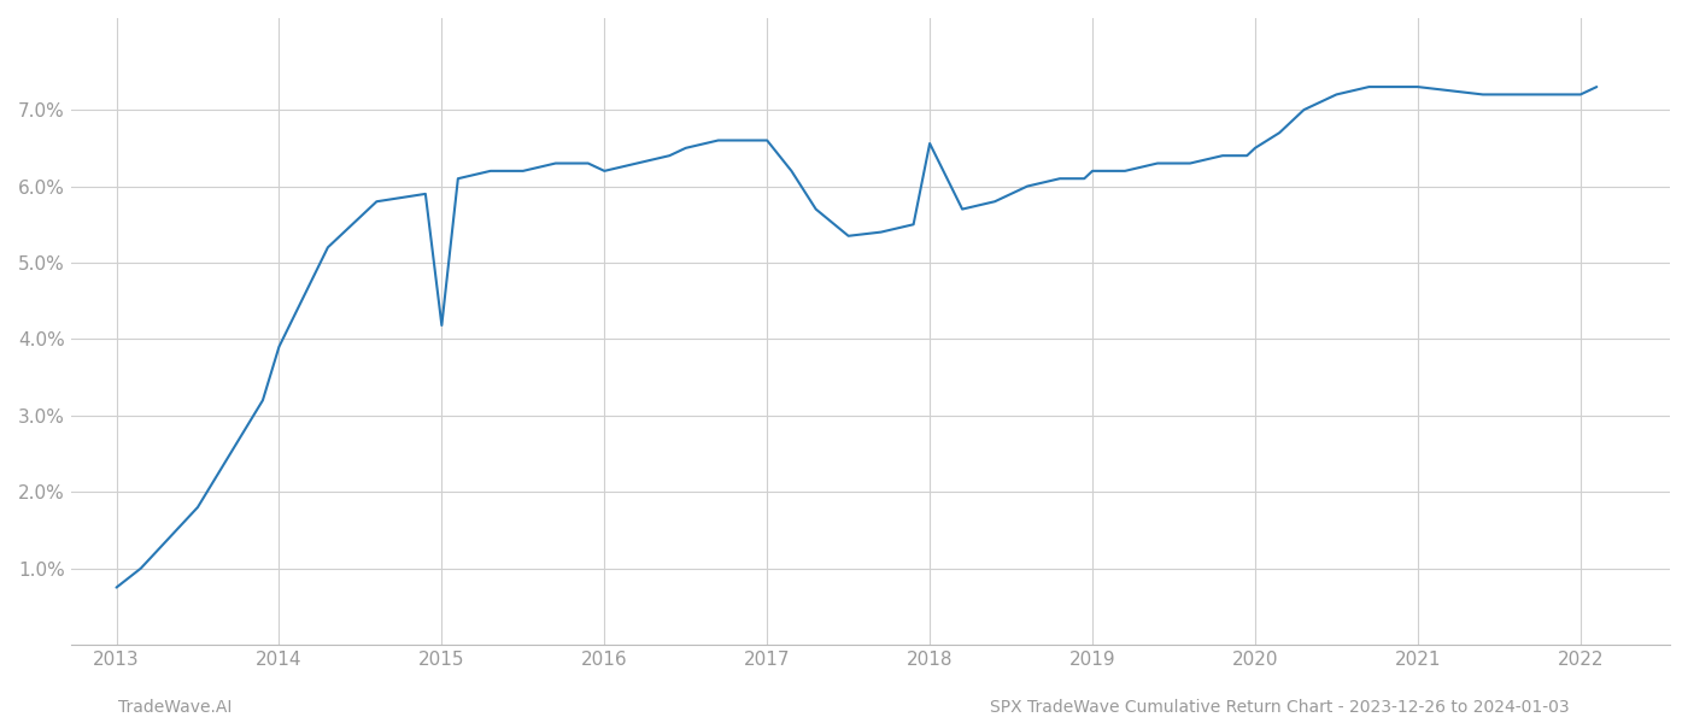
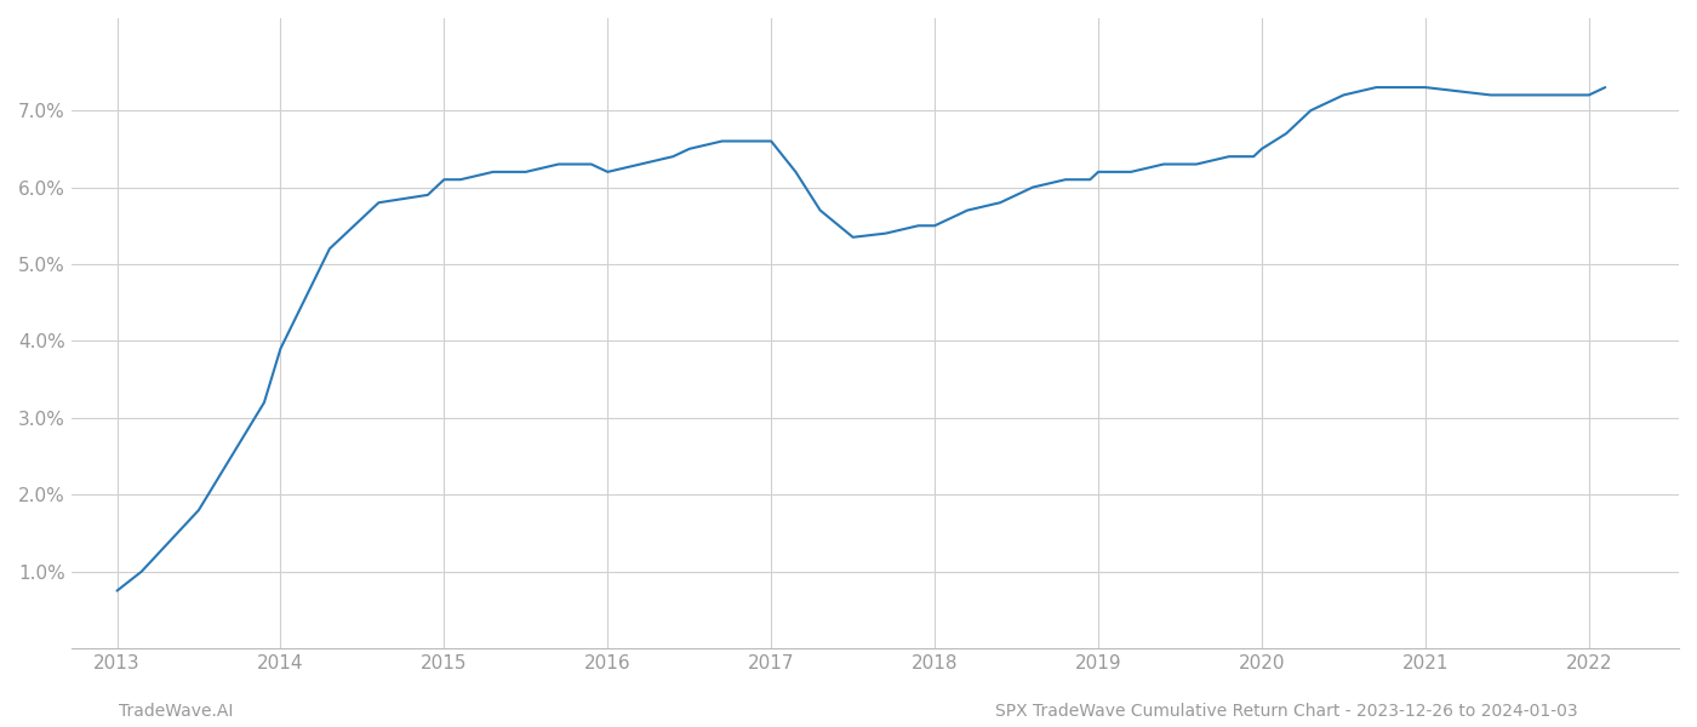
2015: 4.18% -> 6.10%
2018: 6.56% -> 5.50%
